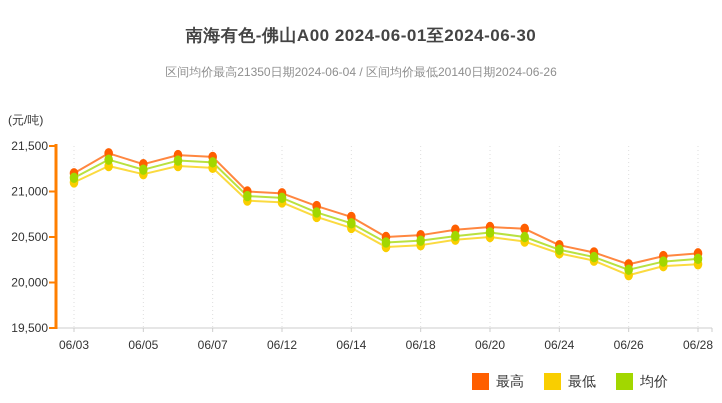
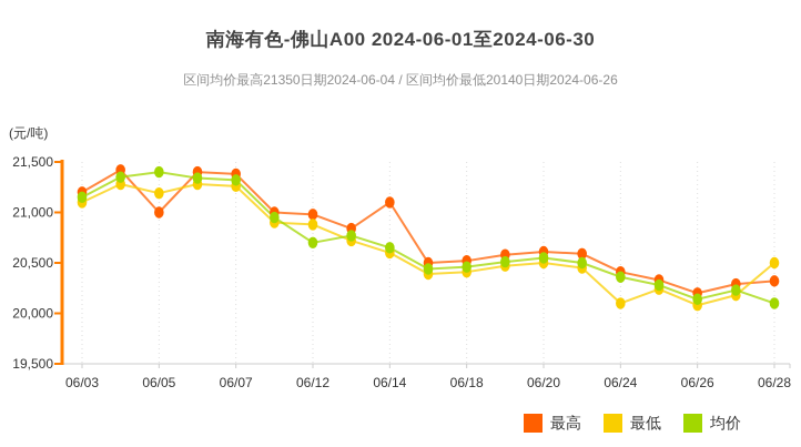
最高/06/05: 21300 -> 21000
均价/06/05: 21200 -> 21400
均价/06/12: 20900 -> 20700
最高/06/14: 20700 -> 21100
最低/06/24: 20300 -> 20100
最低/06/28: 20200 -> 20500
均价/06/28: 20300 -> 20100
